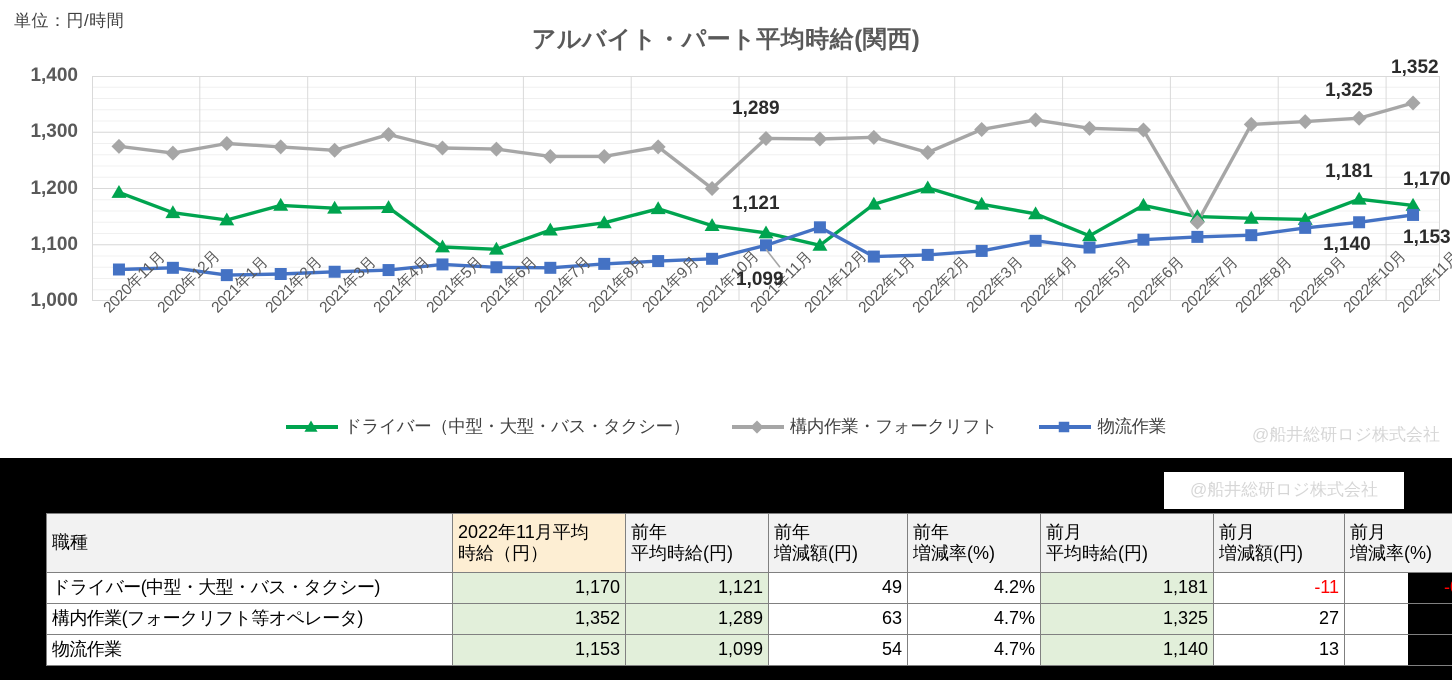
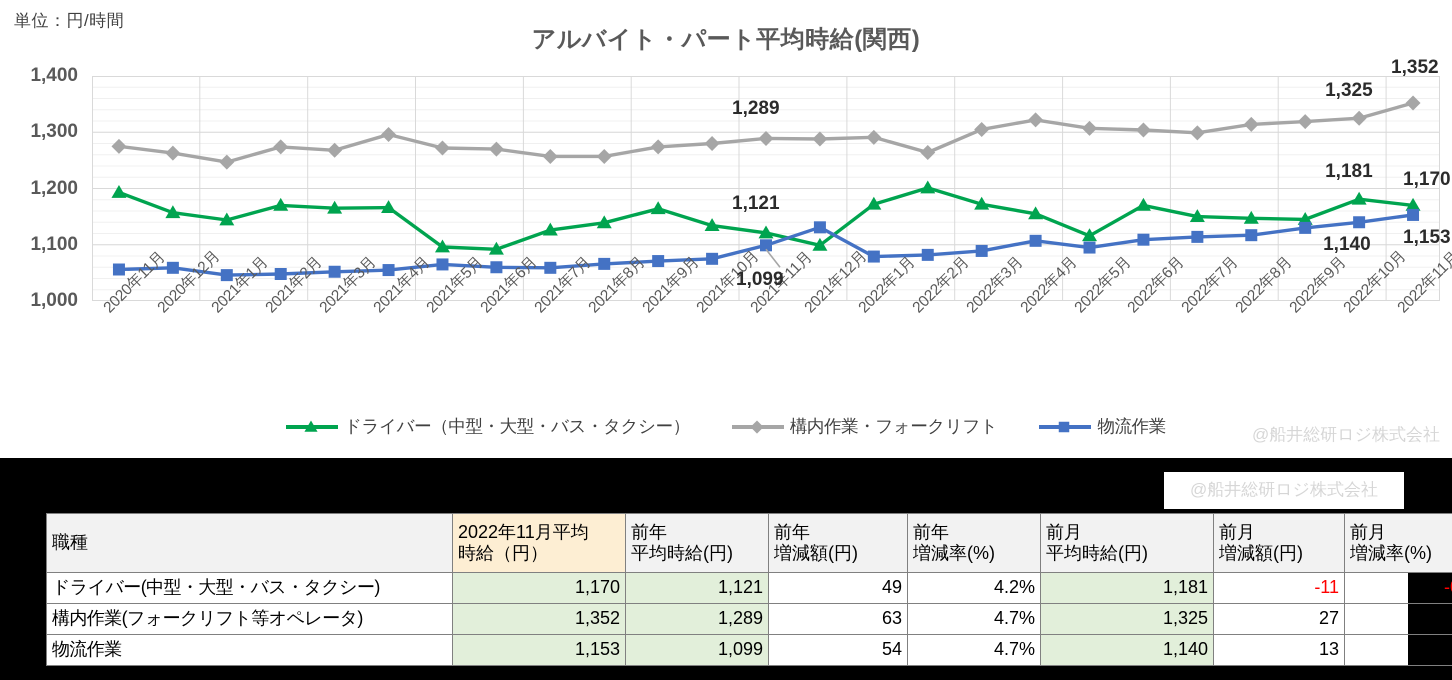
構内作業・フォークリフト/2021年1月: 1280 -> 1250
構内作業・フォークリフト/2021年10月: 1200 -> 1280
構内作業・フォークリフト/2022年7月: 1140 -> 1300
